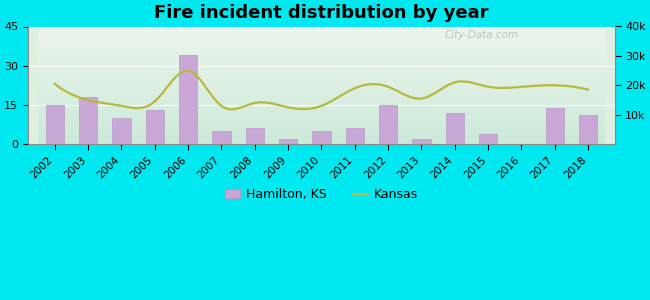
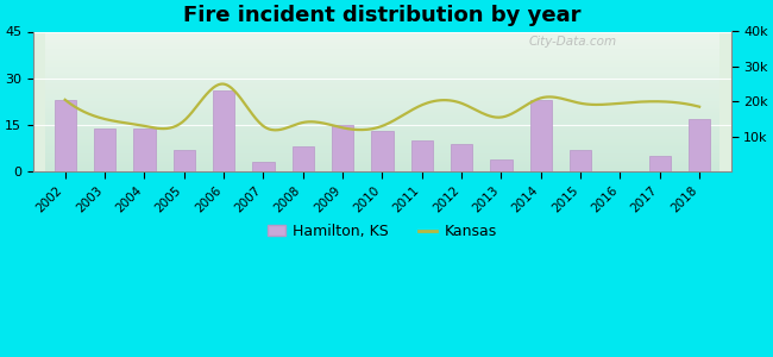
Hamilton, KS/2002: 15 -> 23
Hamilton, KS/2003: 18 -> 14
Hamilton, KS/2004: 10 -> 14
Hamilton, KS/2005: 13 -> 7
Hamilton, KS/2006: 34 -> 26
Hamilton, KS/2007: 5 -> 3
Hamilton, KS/2008: 6 -> 8
Hamilton, KS/2009: 2 -> 15
Hamilton, KS/2010: 5 -> 13
Hamilton, KS/2011: 6 -> 10
Hamilton, KS/2012: 15 -> 9
Hamilton, KS/2013: 2 -> 4
Hamilton, KS/2014: 12 -> 23
Hamilton, KS/2015: 4 -> 7
Hamilton, KS/2017: 14 -> 5
Hamilton, KS/2018: 11 -> 17
